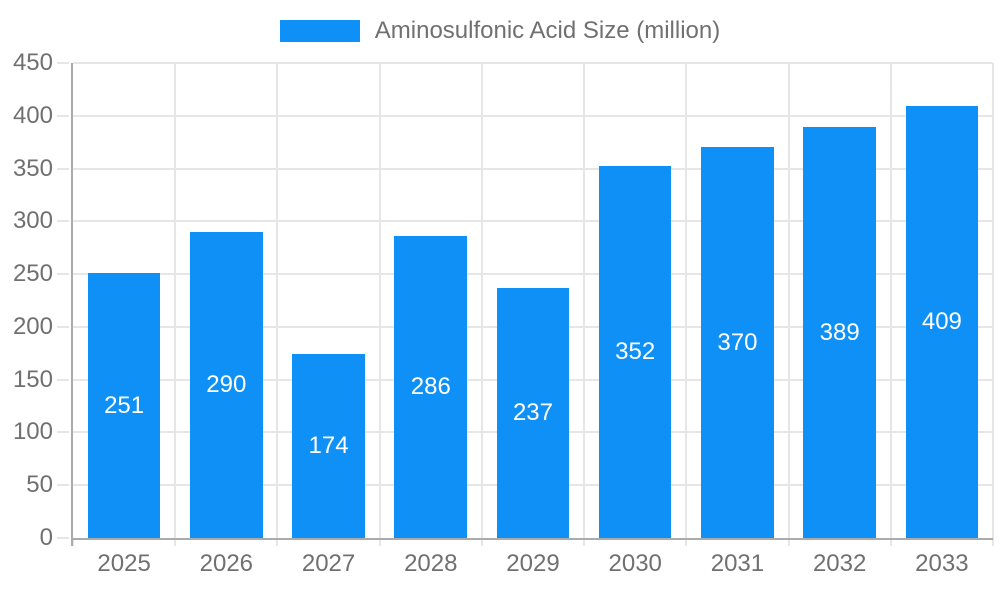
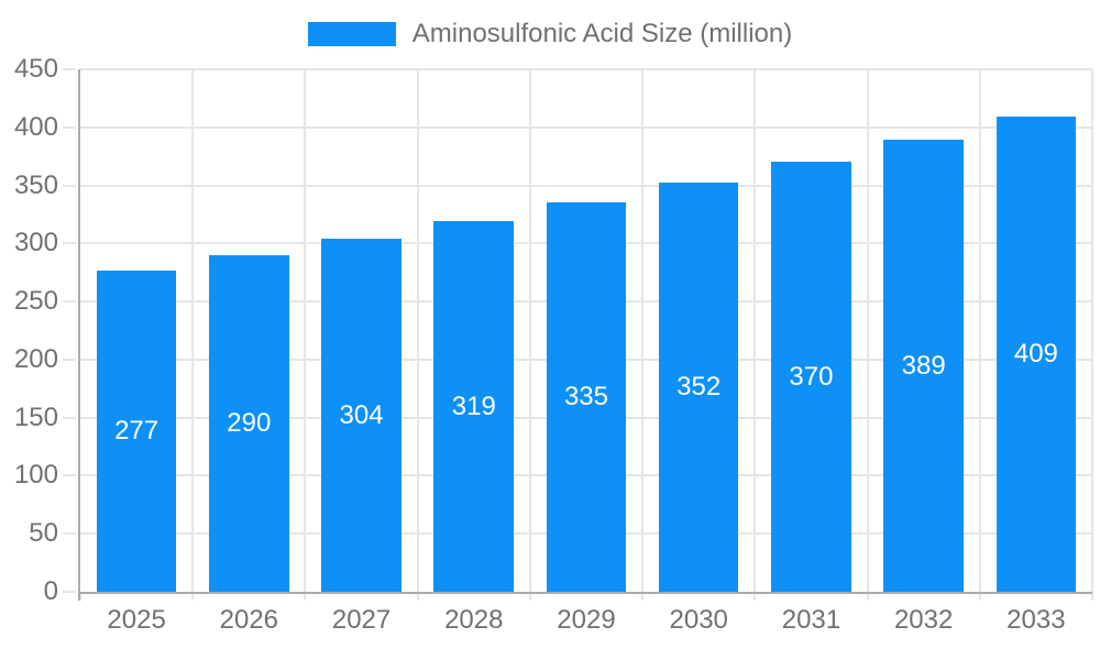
2025: 251 -> 277
2027: 174 -> 304
2028: 286 -> 319
2029: 237 -> 335
